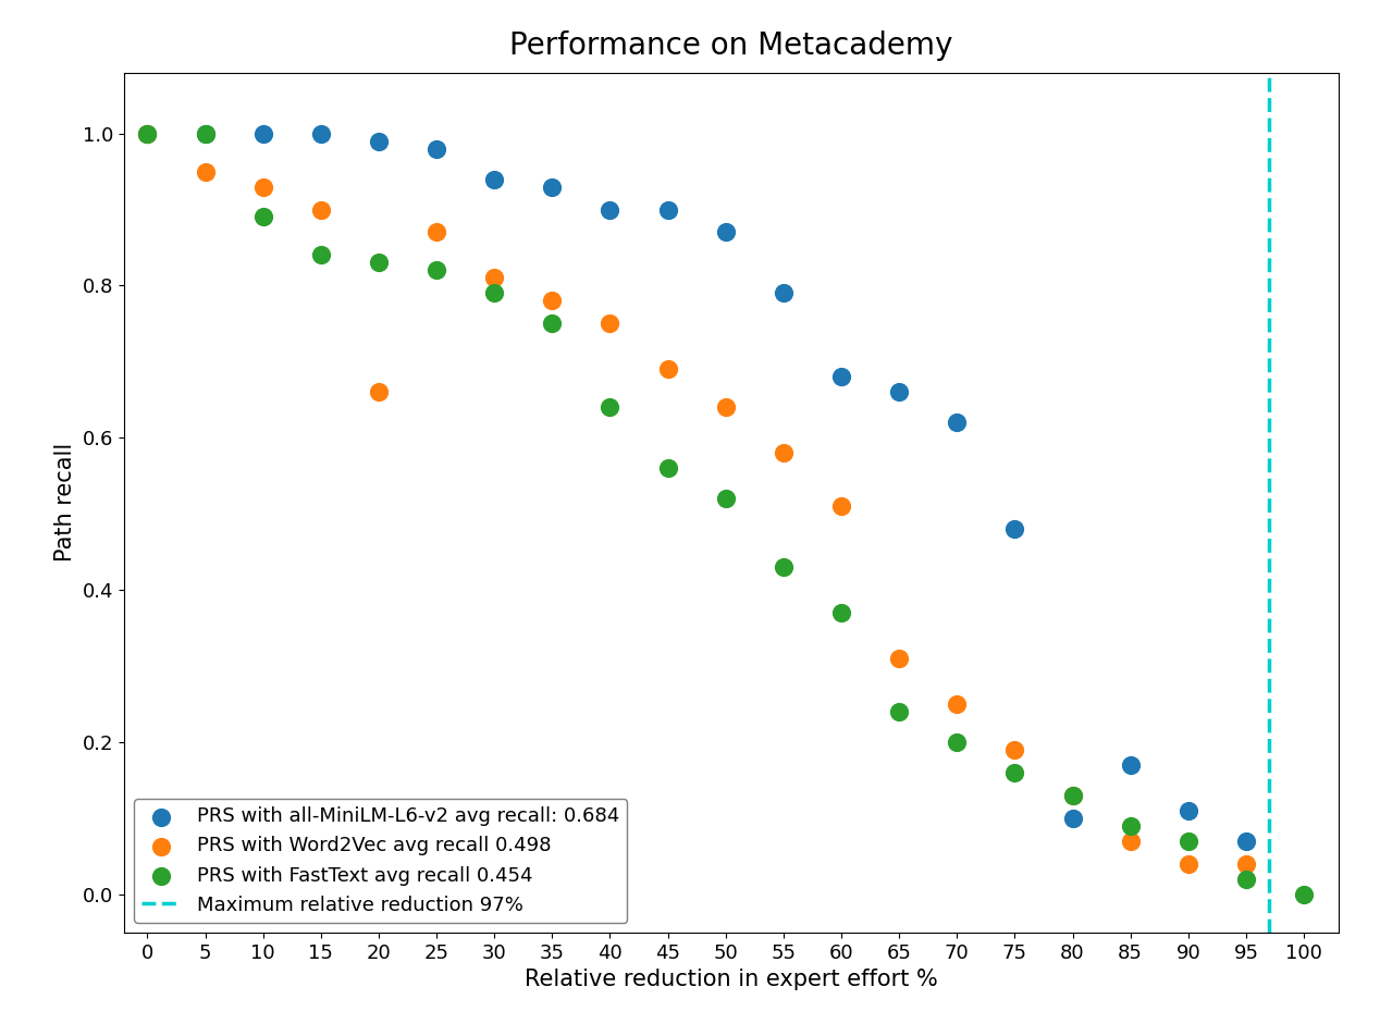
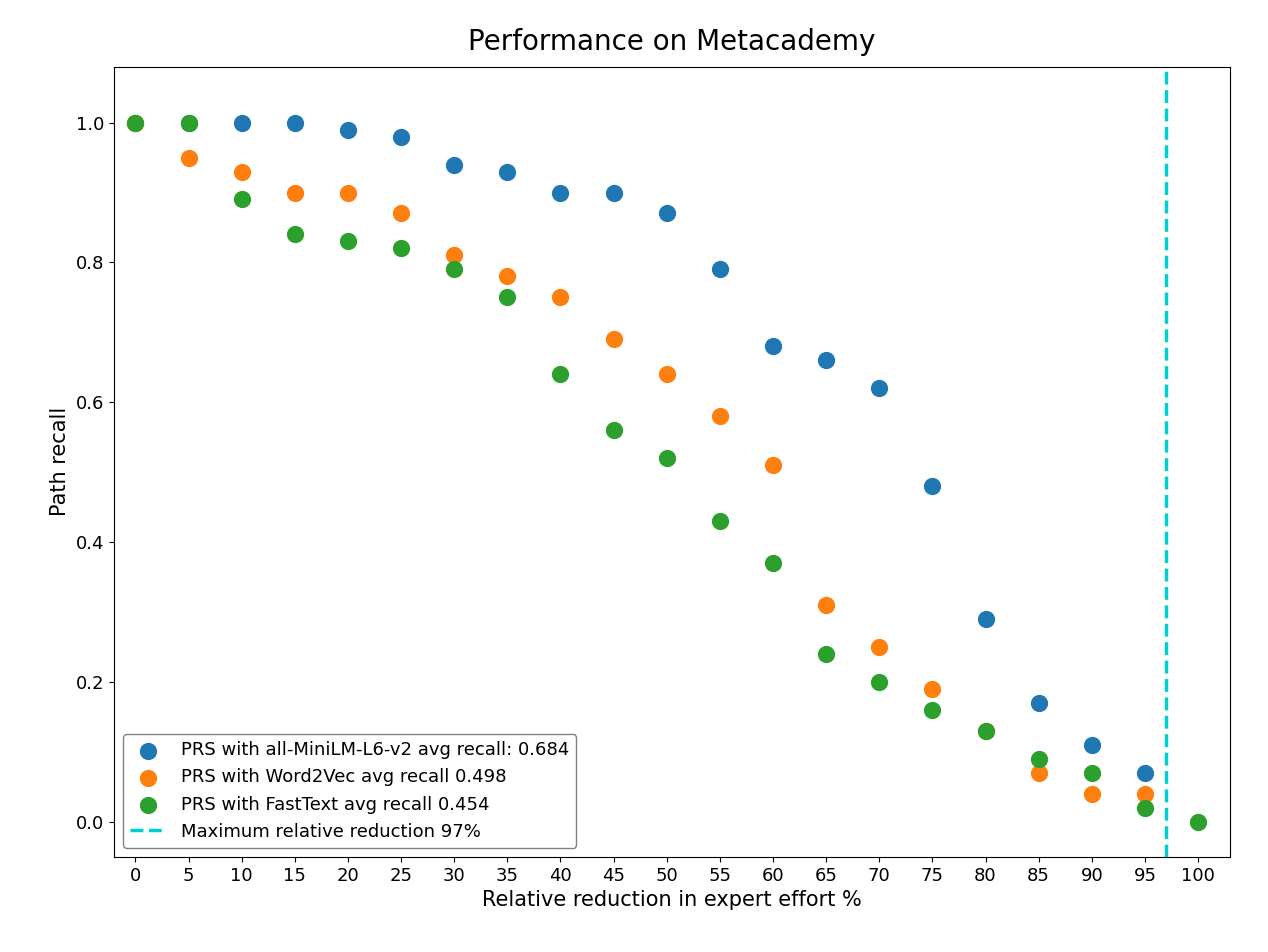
PRS with Word2Vec avg recall 0.498/20: 0.66 -> 0.90
PRS with all-MiniLM-L6-v2 avg recall: 0.684/80: 0.10 -> 0.29
